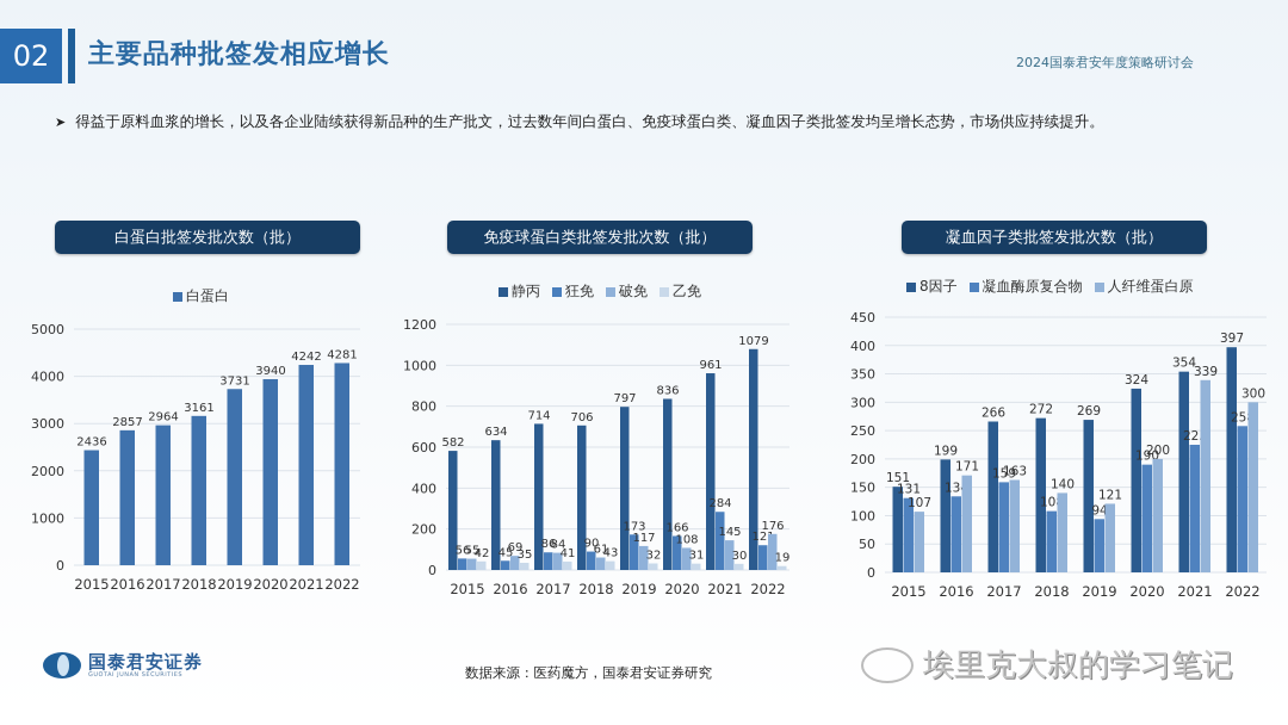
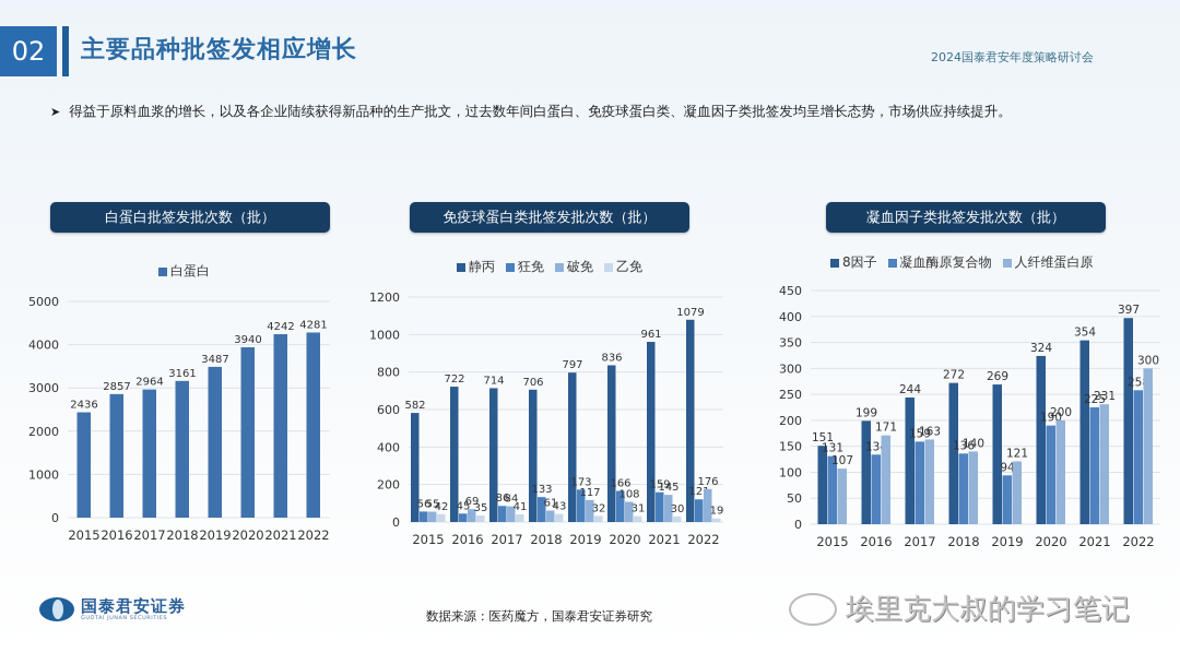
白蛋白批签发批次数（批）/2019: 3731 -> 3487
免疫球蛋白类批签发批次数（批）/静丙/2016: 634 -> 722
免疫球蛋白类批签发批次数（批）/狂免/2018: 90 -> 133
免疫球蛋白类批签发批次数（批）/狂免/2021: 284 -> 159
凝血因子类批签发批次数（批）/8因子/2017: 266 -> 244
凝血因子类批签发批次数（批）/凝血酶原复合物/2018: 108 -> 136
凝血因子类批签发批次数（批）/人纤维蛋白原/2021: 339 -> 231
